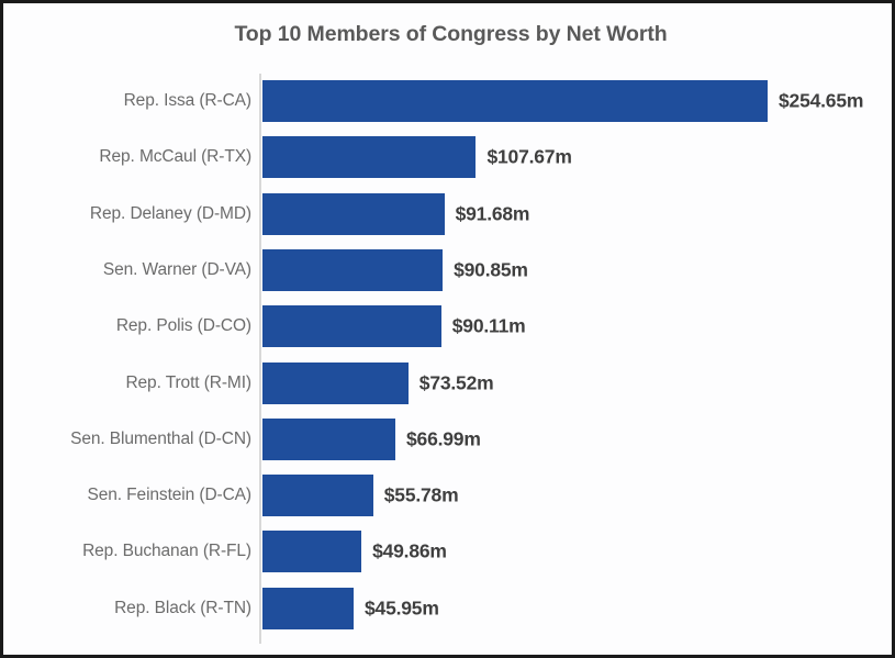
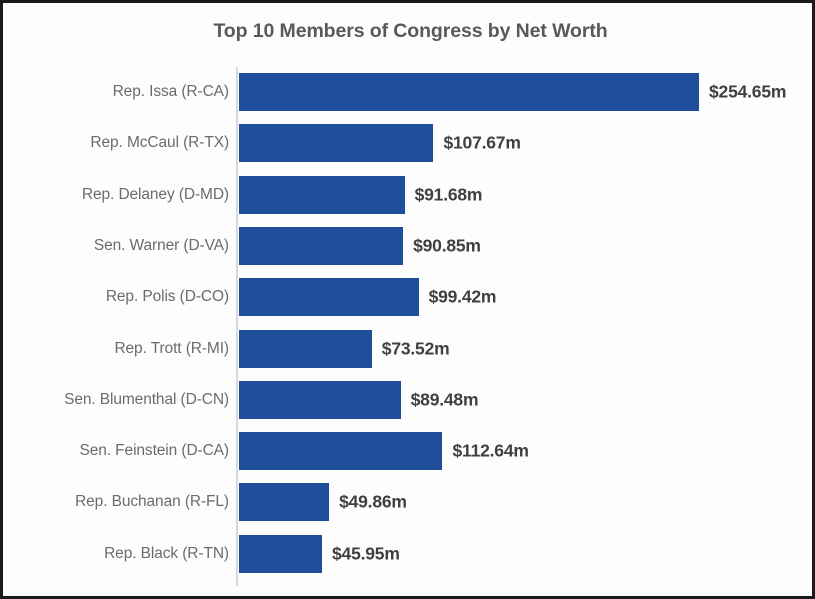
Rep. Polis (D-CO): $90.11m -> $99.42m
Sen. Blumenthal (D-CN): $66.99m -> $89.48m
Sen. Feinstein (D-CA): $55.78m -> $112.64m
